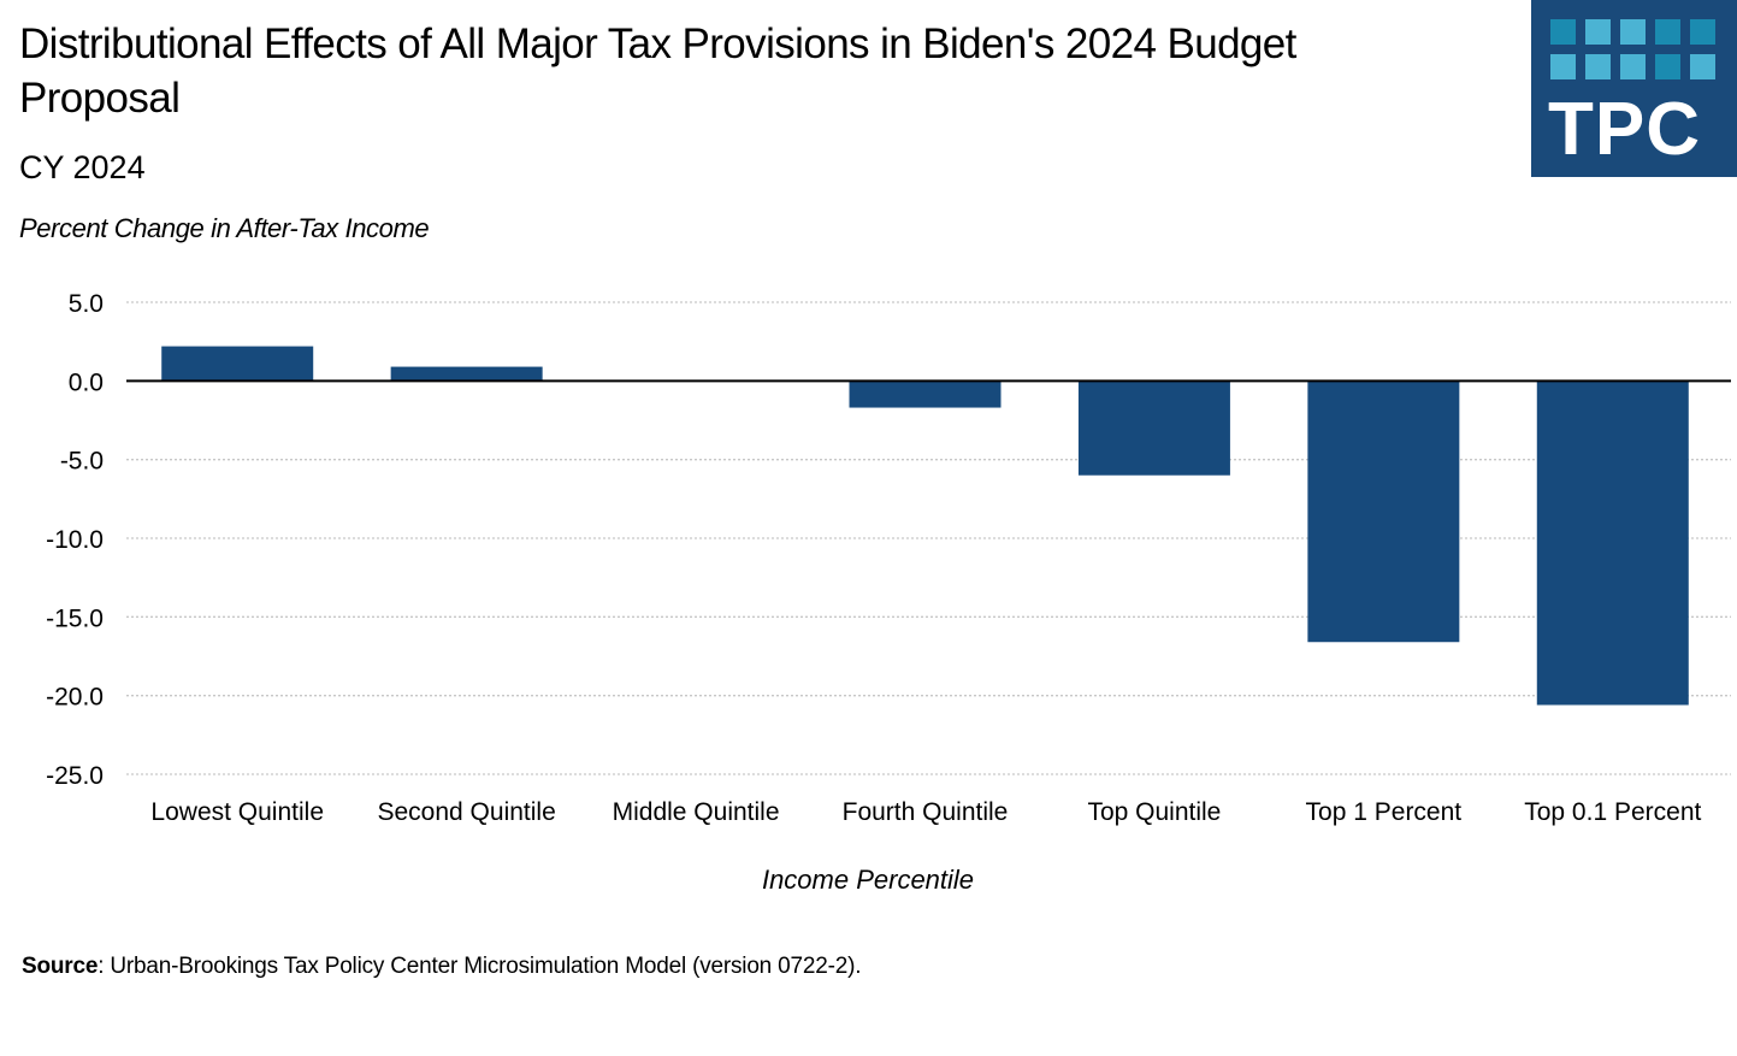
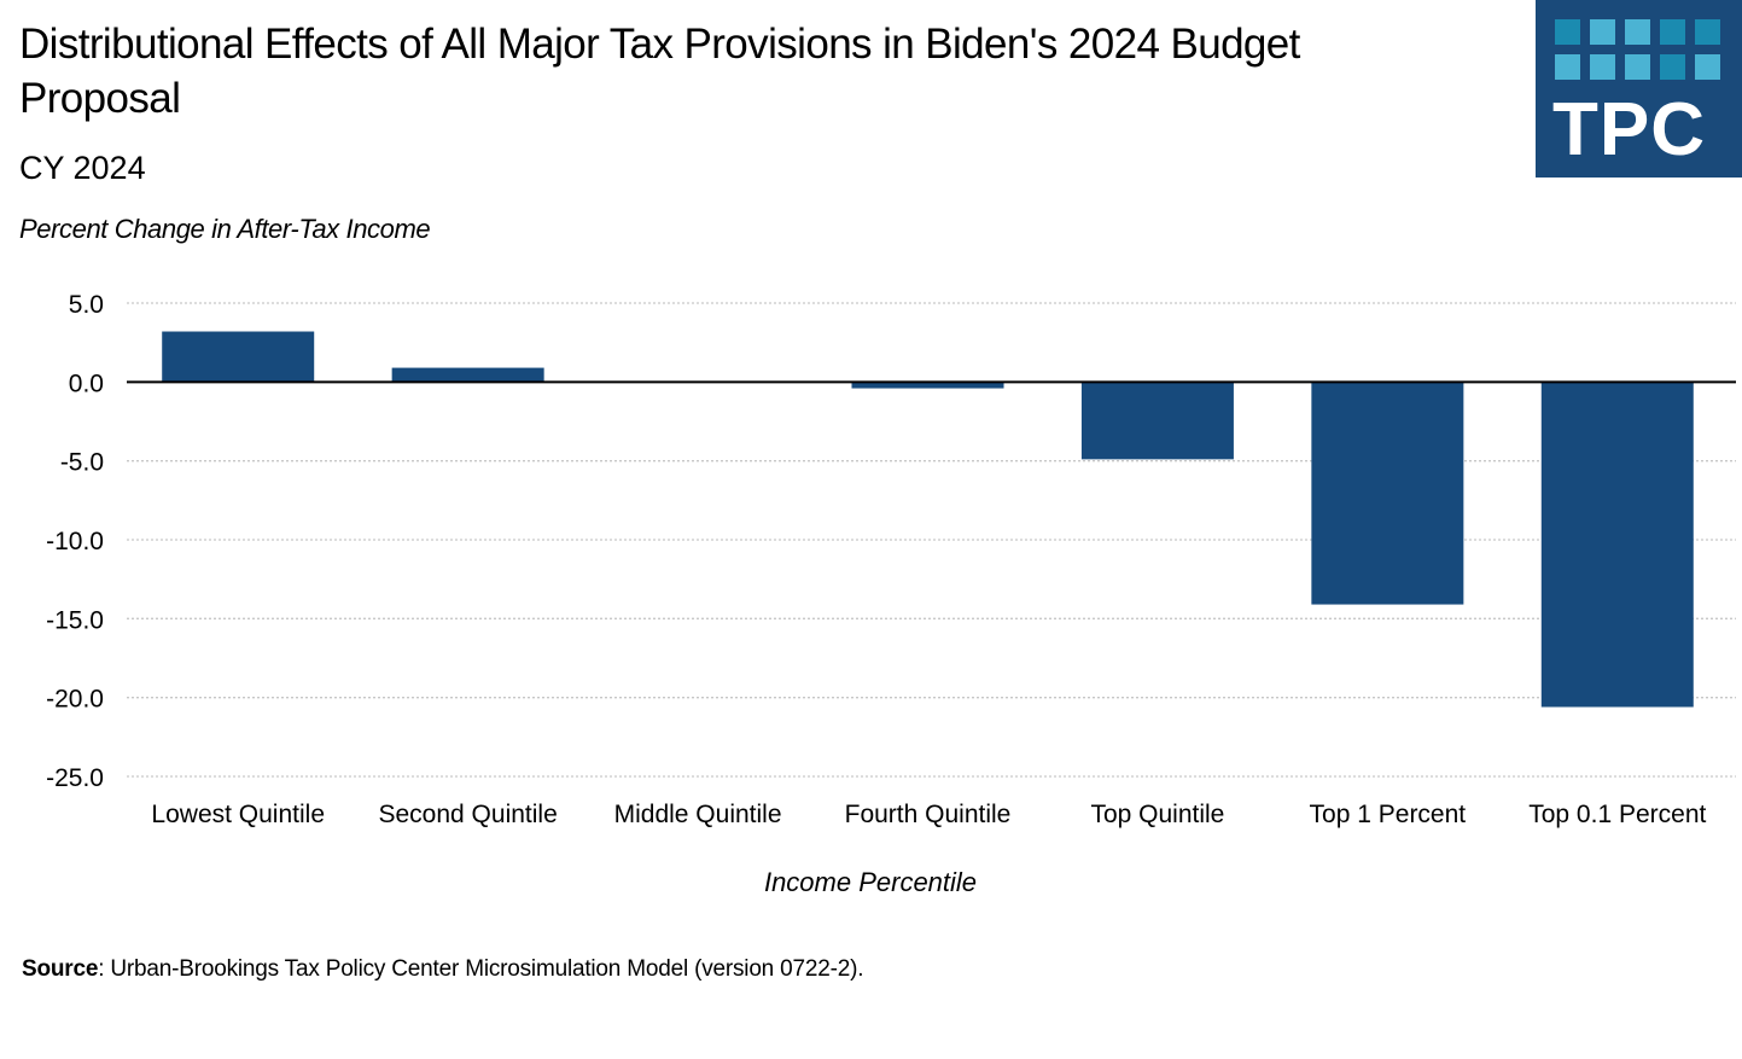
Lowest Quintile: 2.2 -> 3.2
Fourth Quintile: -1.7 -> -0.4
Top Quintile: -6.0 -> -4.9
Top 1 Percent: -16.6 -> -14.1
